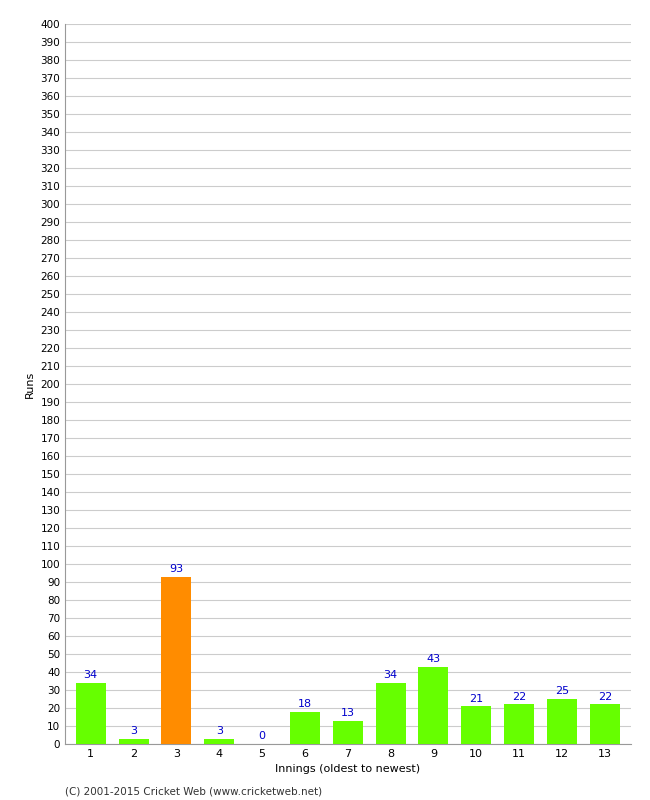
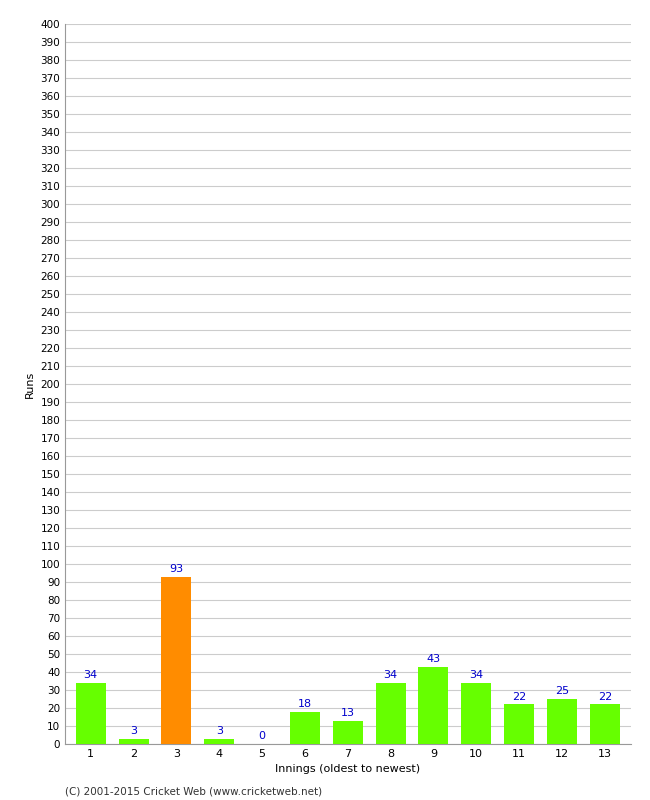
10: 21 -> 34
